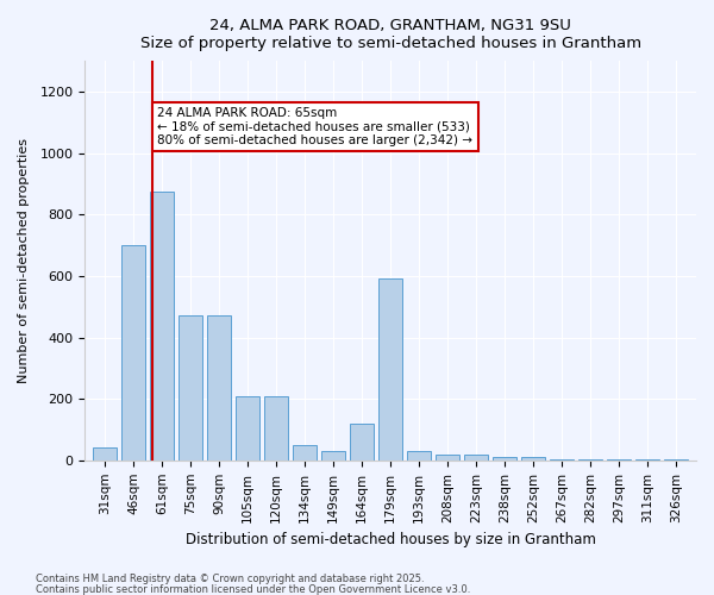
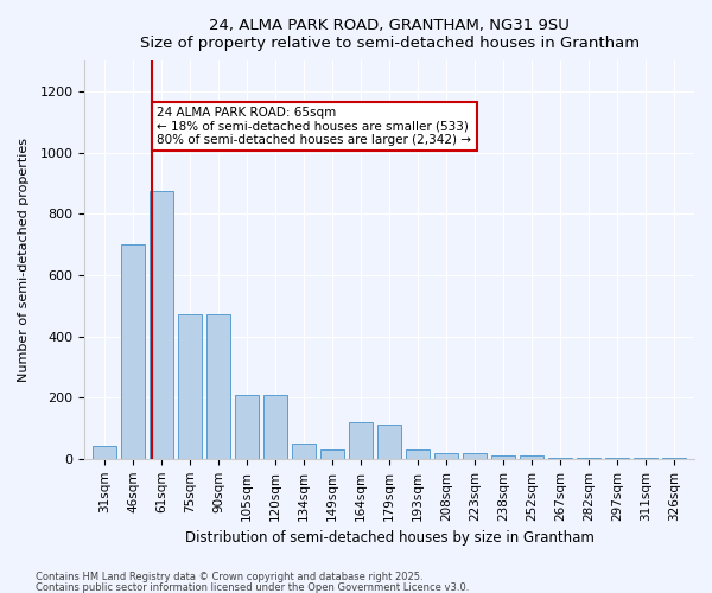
179sqm: 590 -> 110
